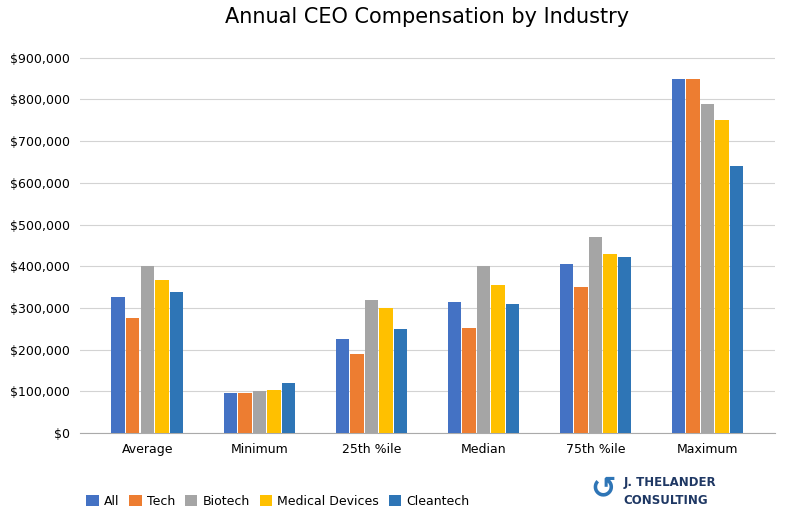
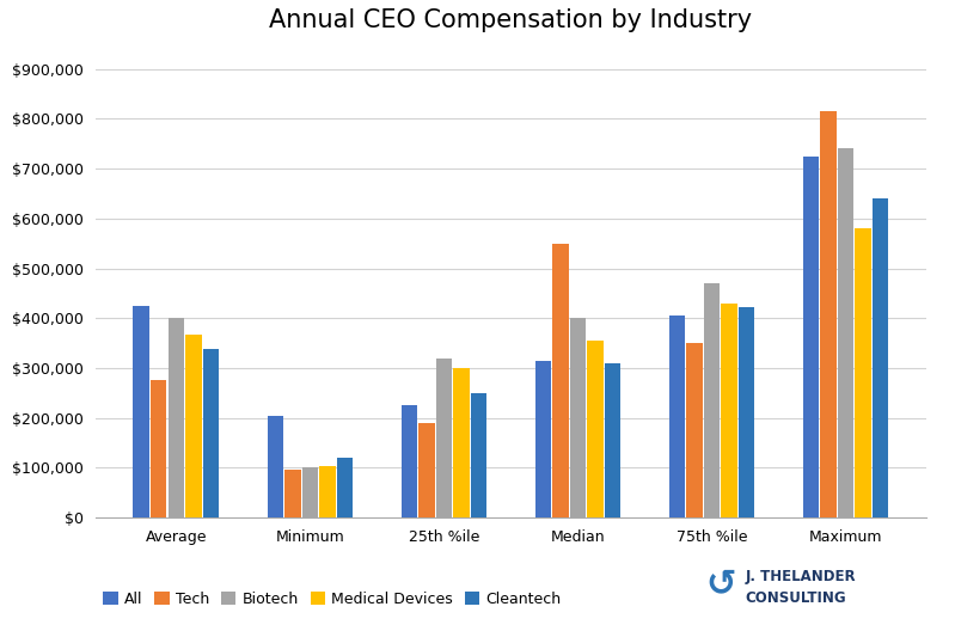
All/Average: $325,000 -> $425,000
All/Minimum: $95,000 -> $205,000
Tech/Median: $252,000 -> $550,000
All/Maximum: $850,000 -> $725,000
Tech/Maximum: $850,000 -> $815,000
Biotech/Maximum: $790,000 -> $740,000
Medical Devices/Maximum: $750,000 -> $580,000
